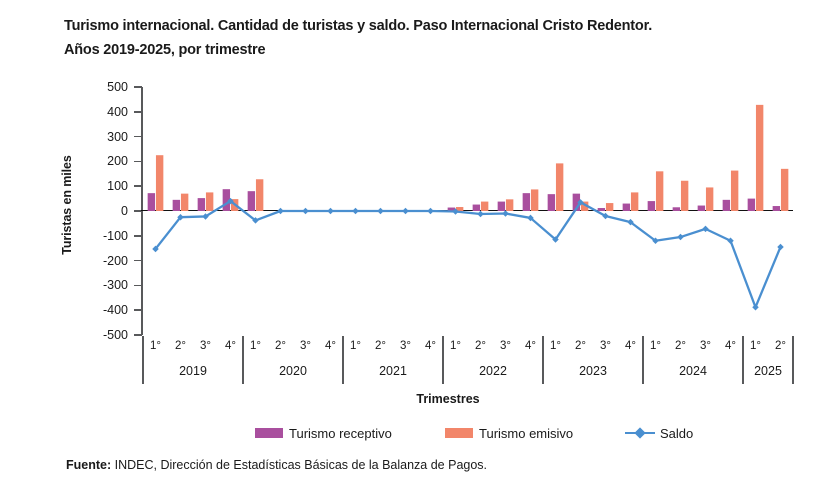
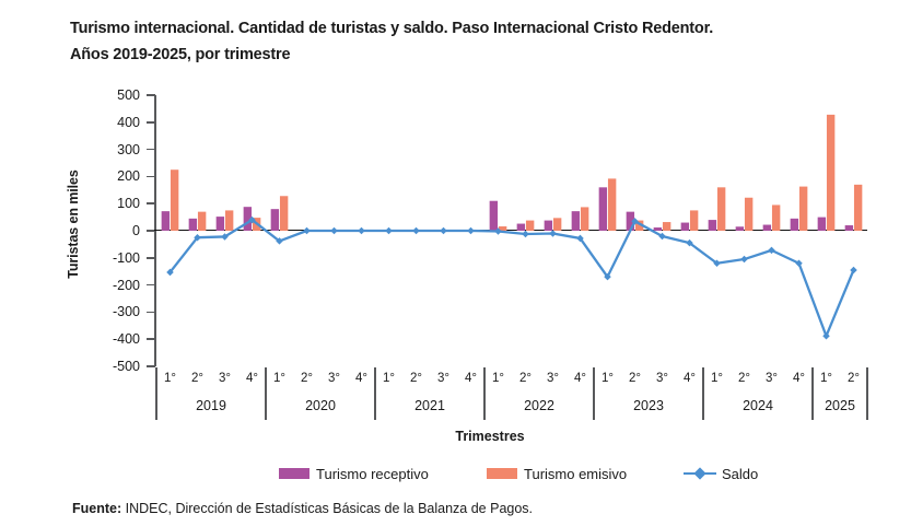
Turismo receptivo/2022 1°: 10 -> 110
Turismo receptivo/2023 1°: 70 -> 160
Saldo/2023 1°: -120 -> -170
